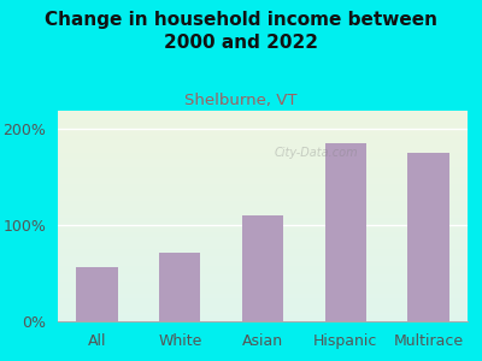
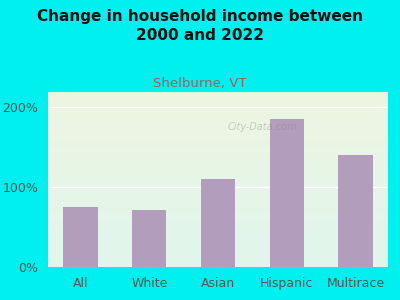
All: 56% -> 75%
Multirace: 176% -> 140%
